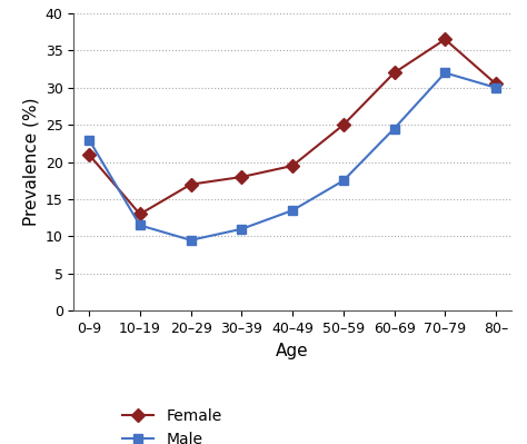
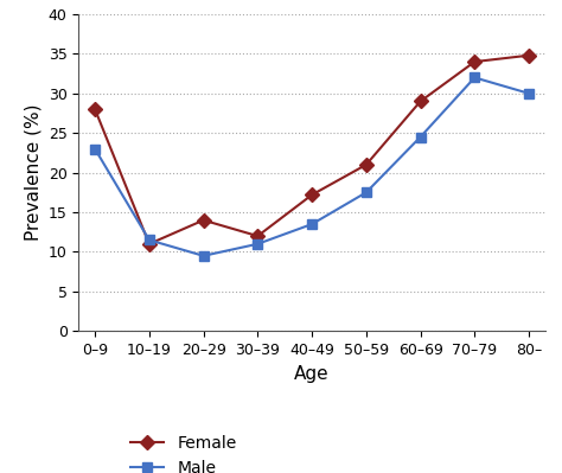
Female/0–9: 21.0 -> 28.0
Female/10–19: 13.0 -> 11.0
Female/20–29: 17.0 -> 14.0
Female/30–39: 18.0 -> 12.0
Female/40–49: 19.5 -> 17.2
Female/50–59: 25.0 -> 21.0
Female/60–69: 32.0 -> 29.0
Female/70–79: 36.5 -> 34.0
Female/80–: 30.5 -> 34.8
